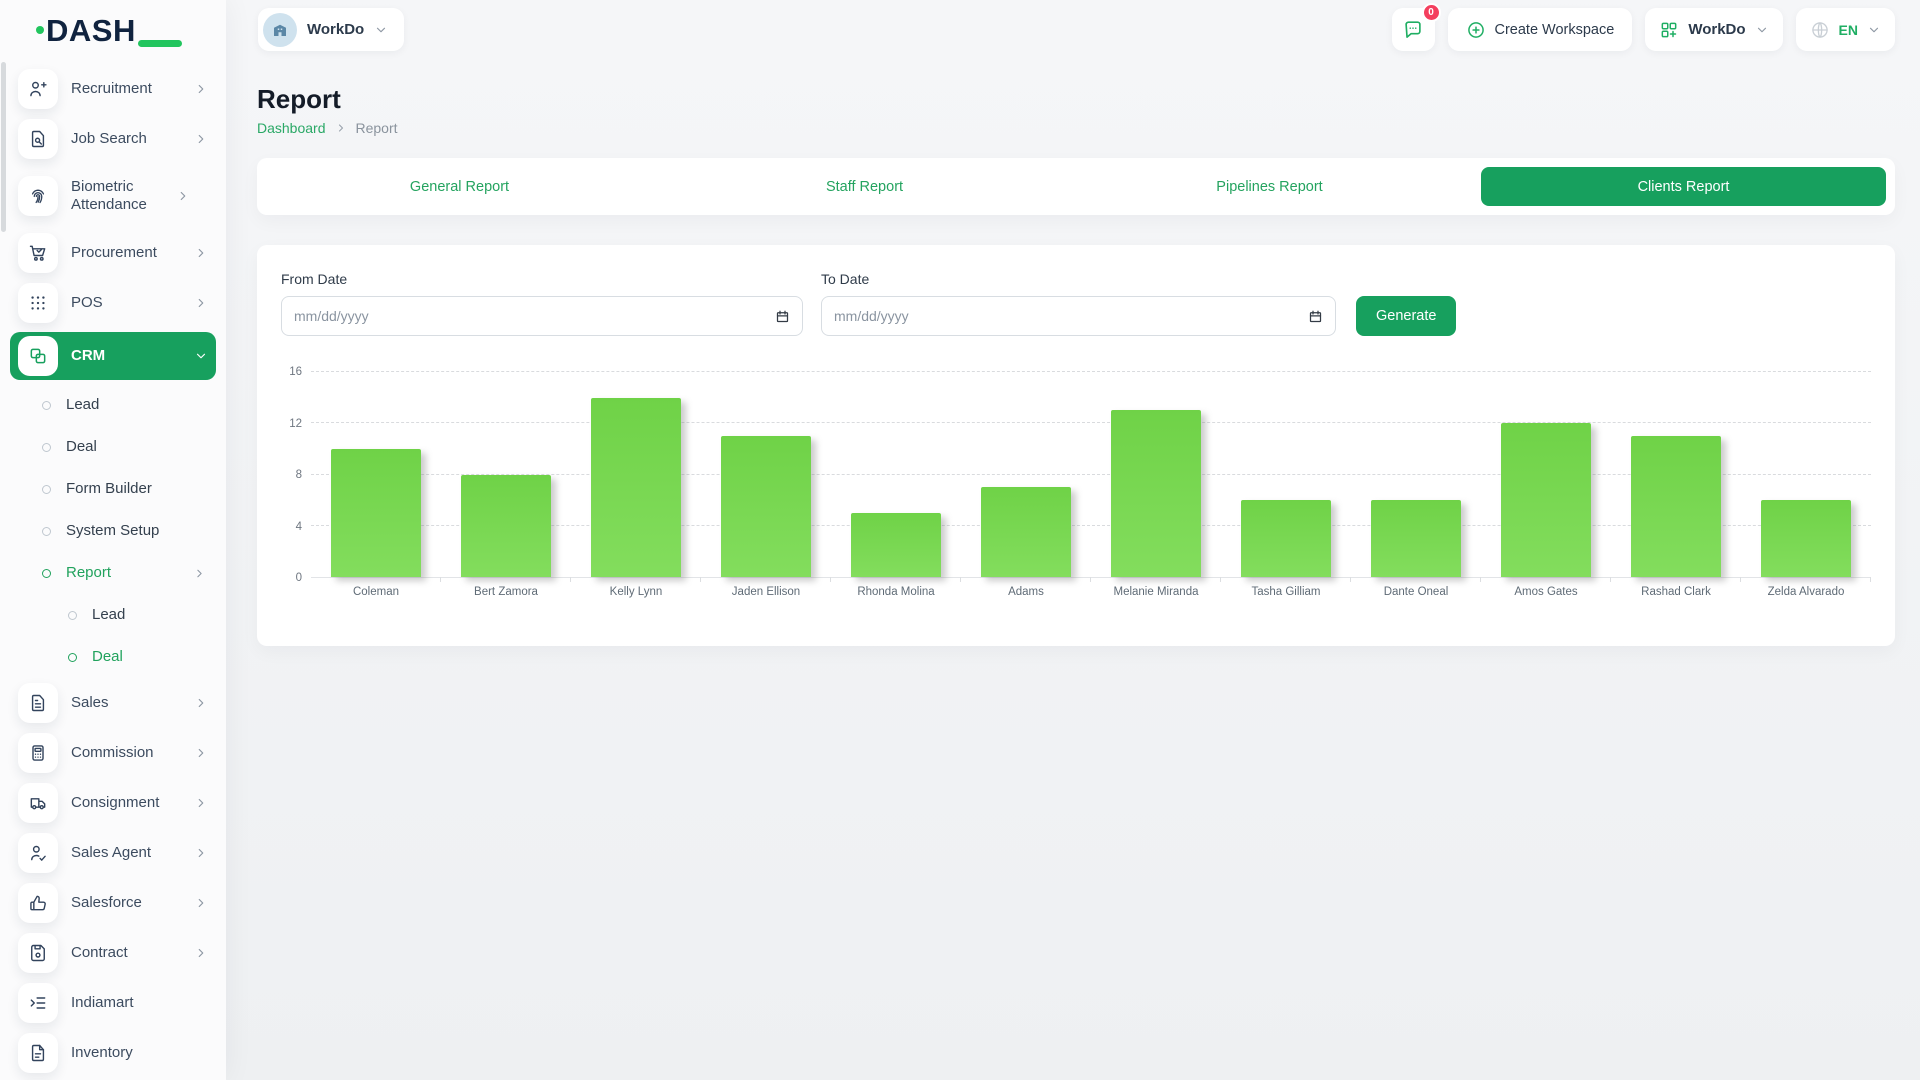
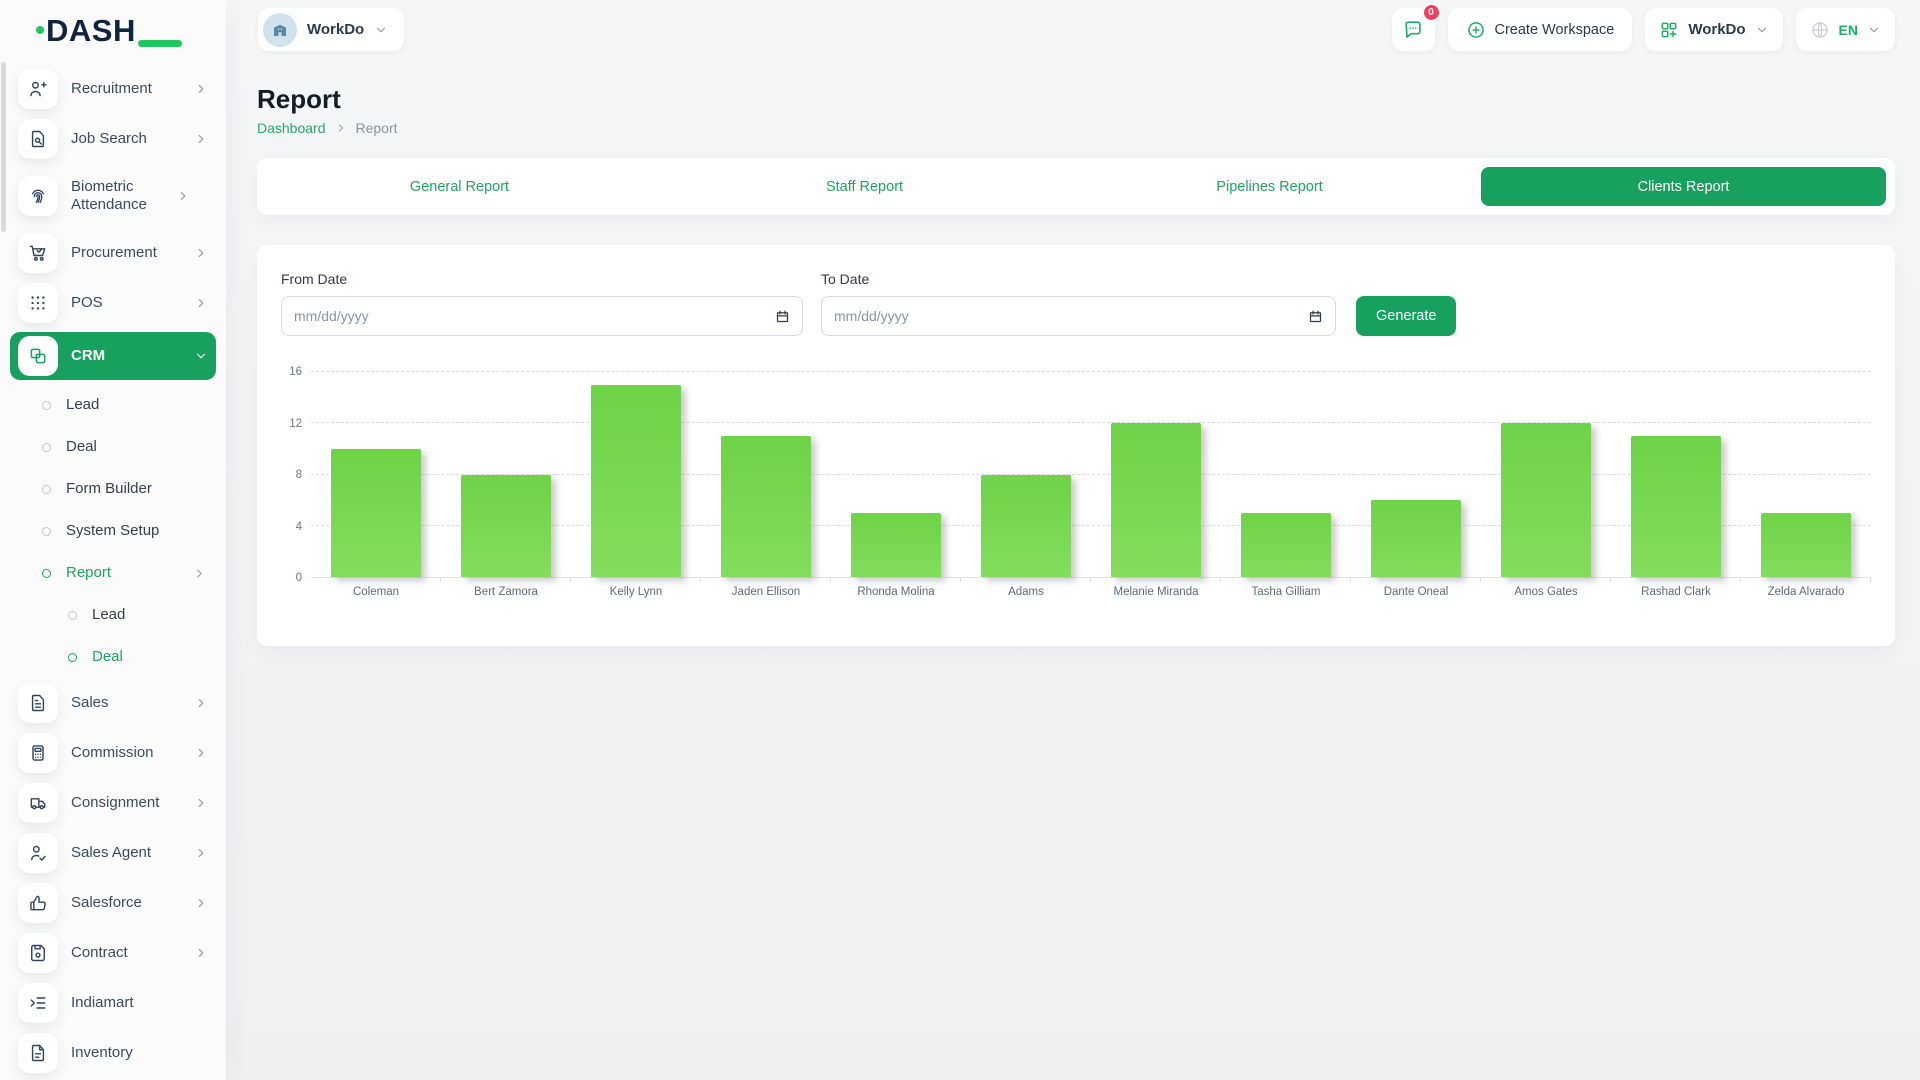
Kelly Lynn: 14 -> 15
Adams: 7 -> 8
Melanie Miranda: 13 -> 12
Tasha Gilliam: 6 -> 5
Zelda Alvarado: 6 -> 5
